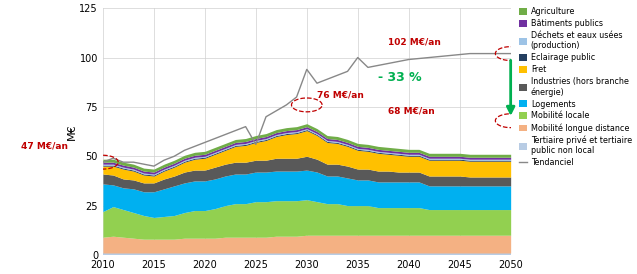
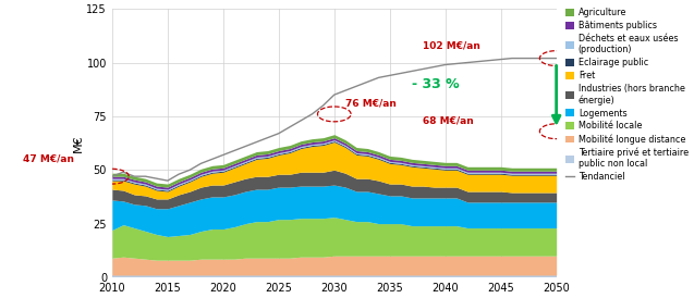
Tendanciel/2025: 56 -> 67
Tendanciel/2030: 94 -> 85
Tendanciel/2035: 100 -> 94
